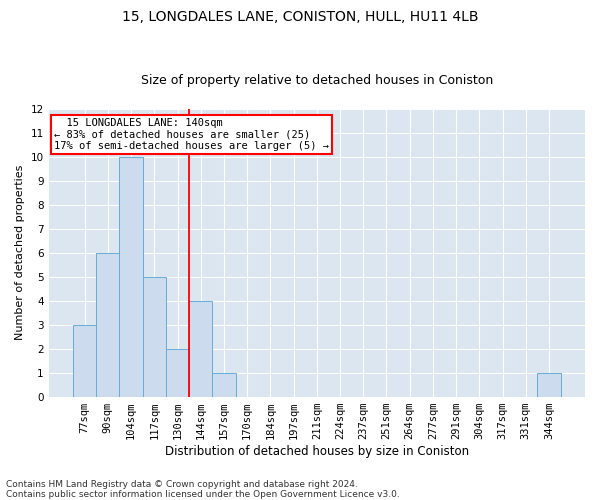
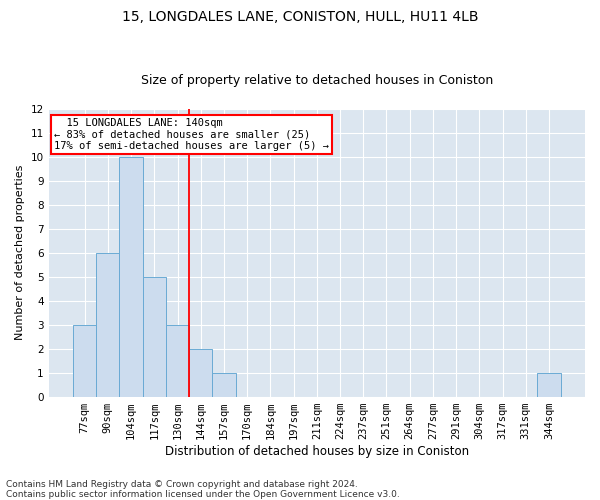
130sqm: 2 -> 3
144sqm: 4 -> 2
